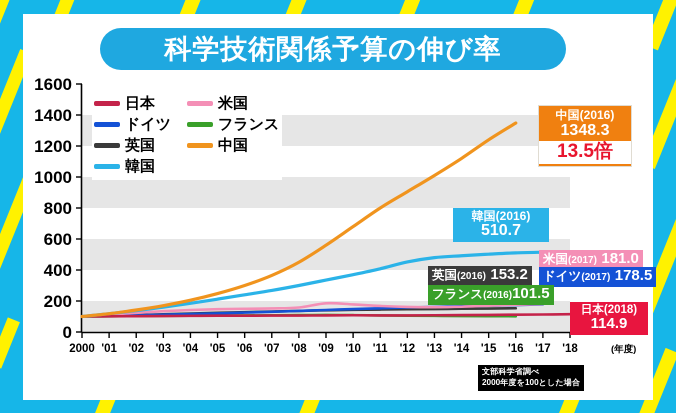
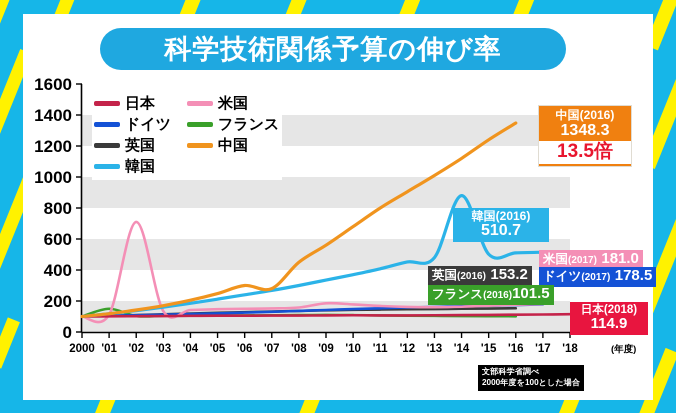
フランス/'01: 100 -> 150
米国/'02: 120 -> 710
中国/'07: 360 -> 280
韓国/'14: 490 -> 880
